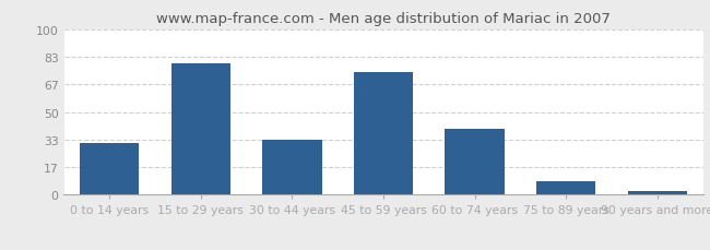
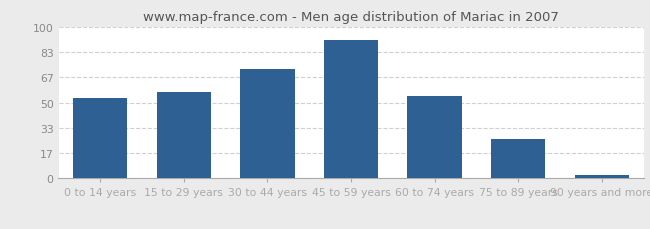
0 to 14 years: 31 -> 53
15 to 29 years: 79 -> 57
30 to 44 years: 33 -> 72
45 to 59 years: 74 -> 91
60 to 74 years: 40 -> 54
75 to 89 years: 8 -> 26
